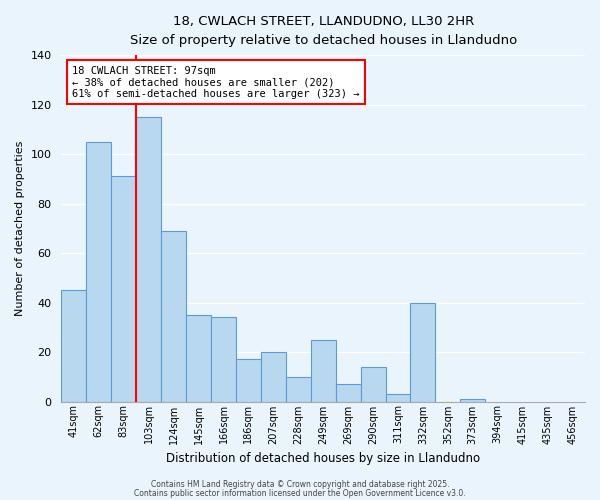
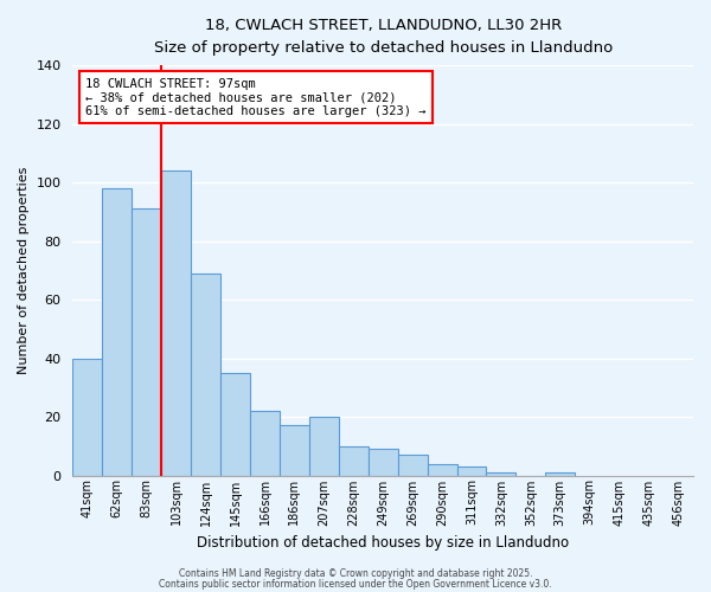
41sqm: 45 -> 40
62sqm: 105 -> 98
103sqm: 115 -> 104
166sqm: 34 -> 22
249sqm: 25 -> 9
290sqm: 14 -> 4
332sqm: 40 -> 1
